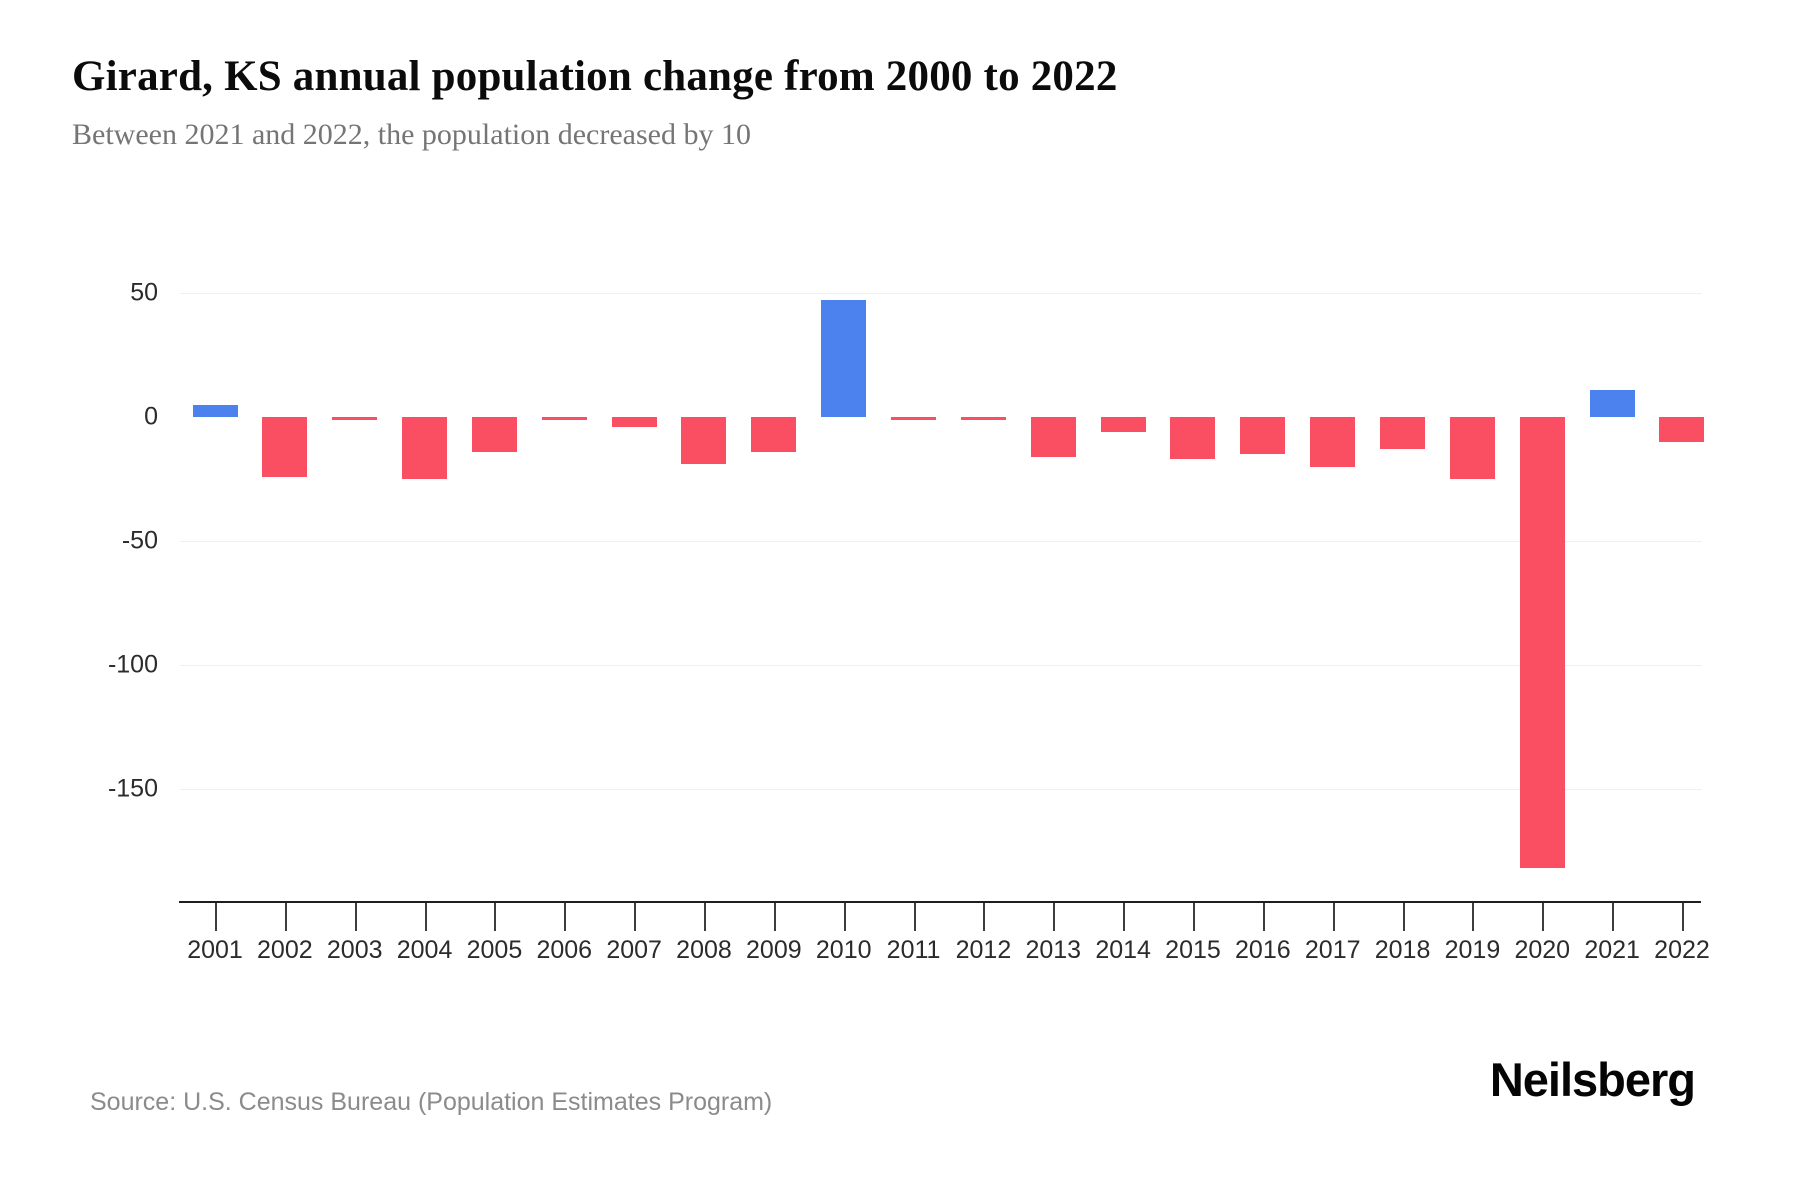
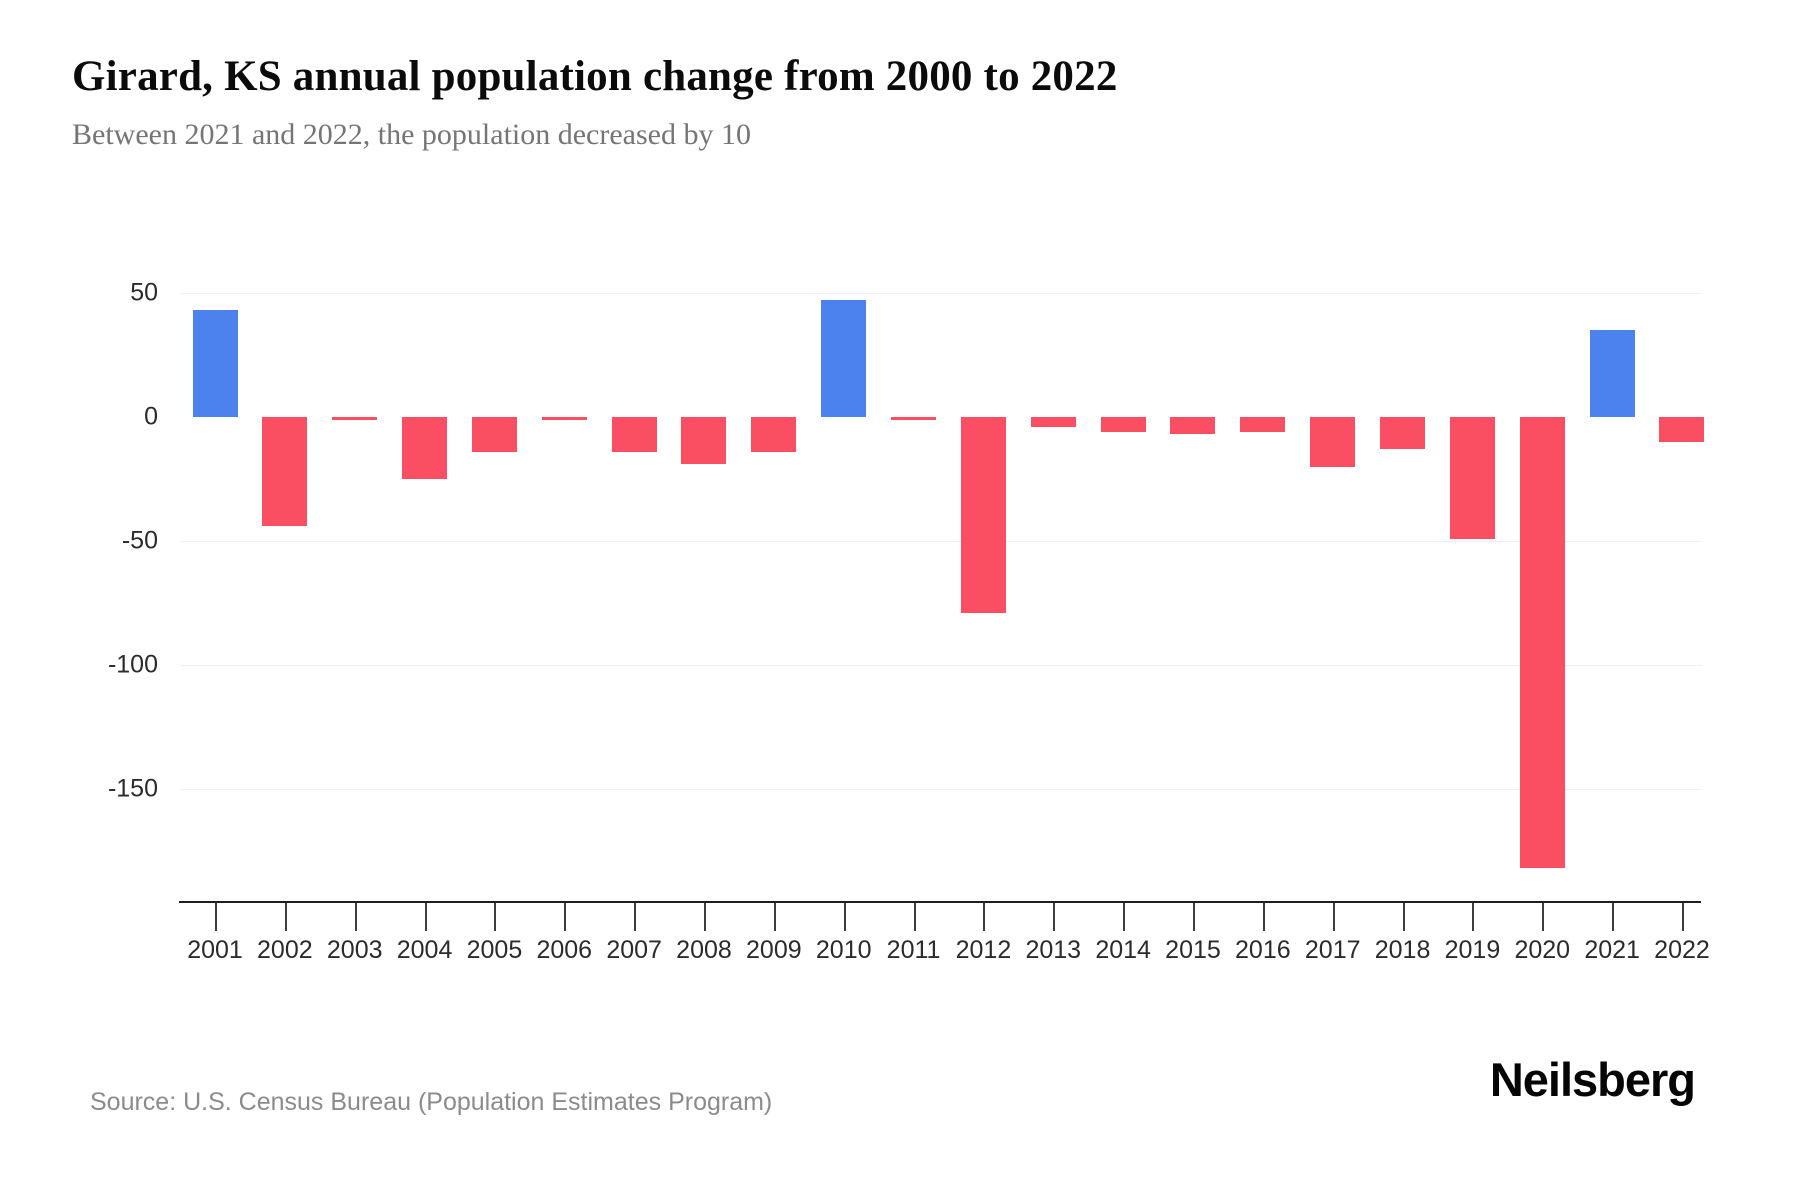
2001: 5 -> 43
2002: -24 -> -44
2007: -4 -> -14
2012: -1 -> -79
2013: -16 -> -4
2015: -17 -> -7
2016: -15 -> -6
2019: -25 -> -49
2021: 11 -> 35
